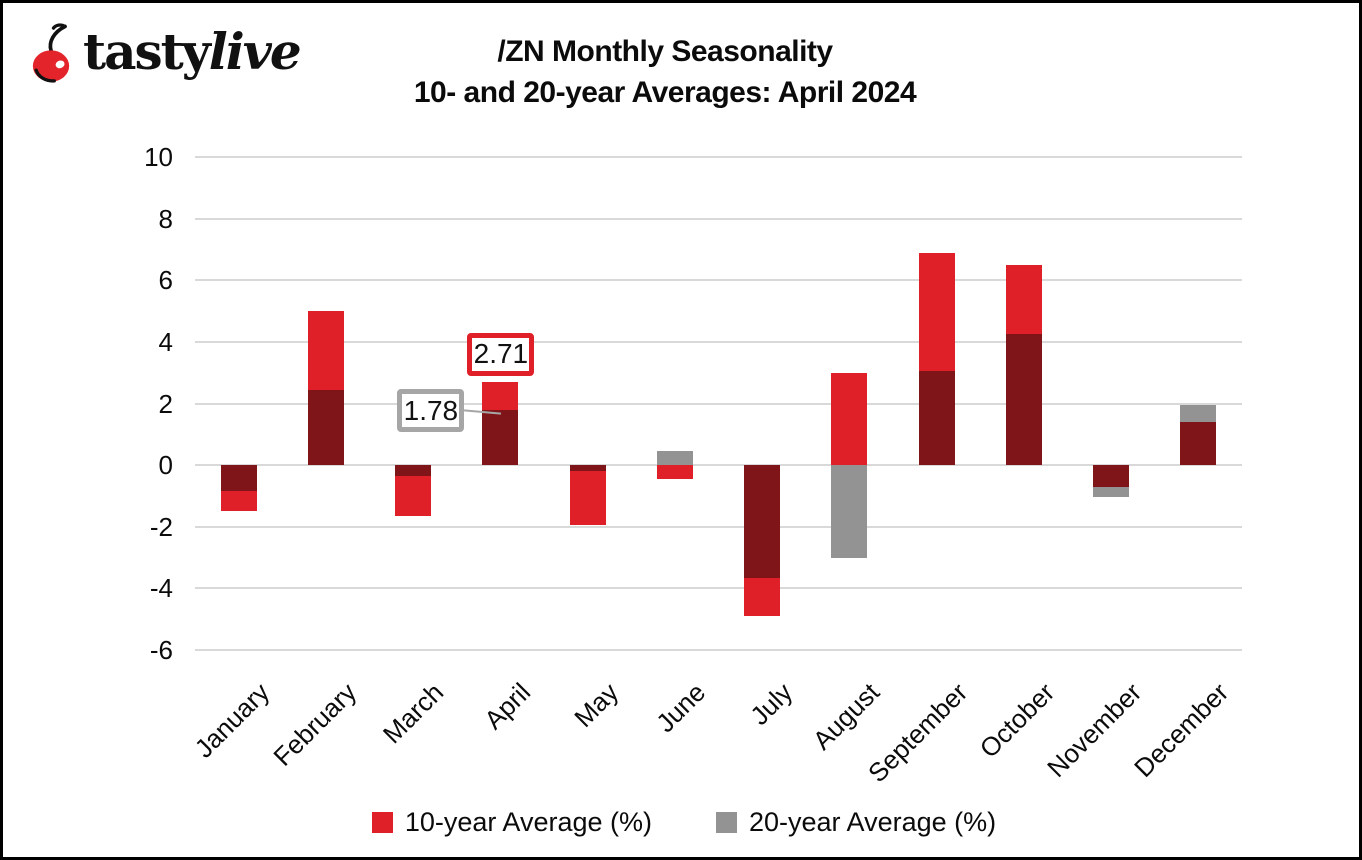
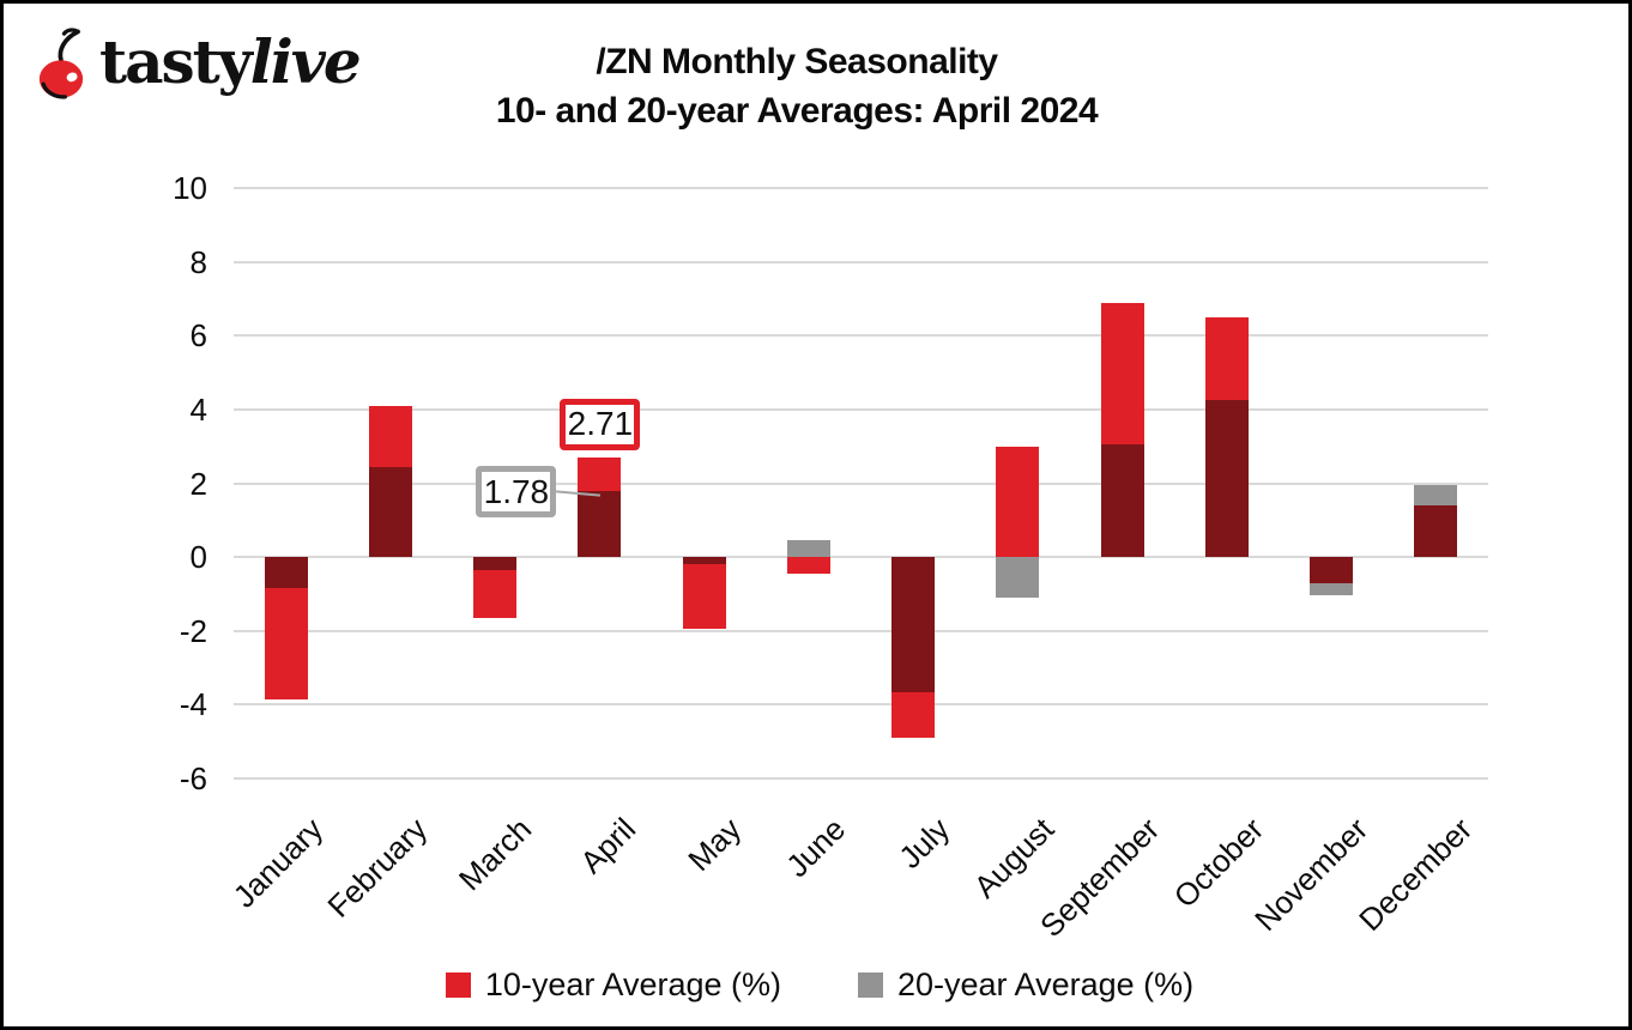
10-year Average (%)/January: -1.5 -> -3.9
10-year Average (%)/February: 5.0 -> 4.1
20-year Average (%)/August: -3.0 -> -1.1
